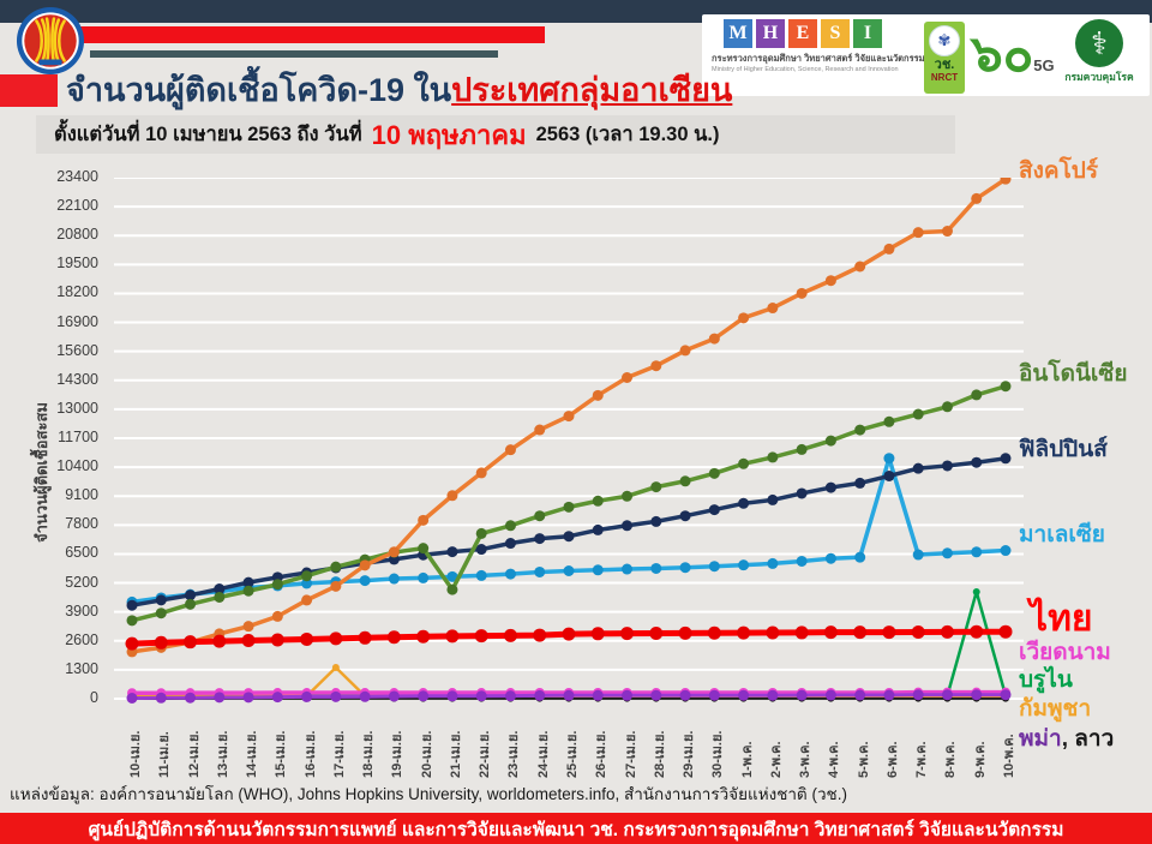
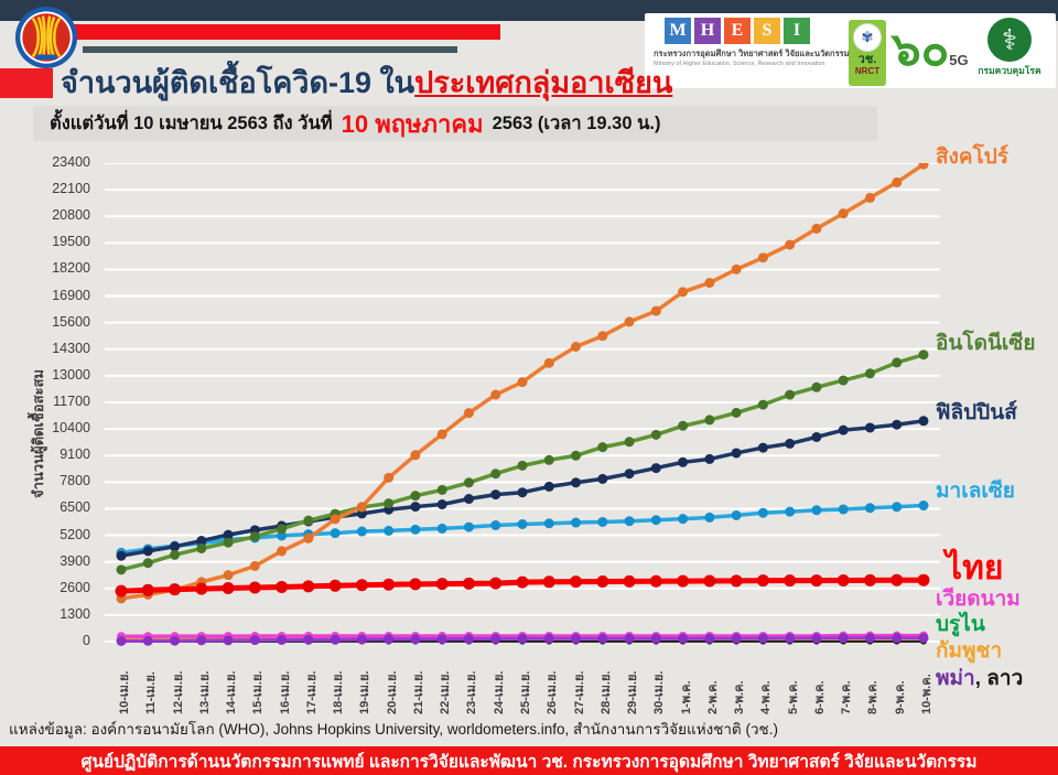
กัมพูชา/17-เม.ย.: 1400 -> 100
อินโดนีเซีย/21-เม.ย.: 4900 -> 7100
มาเลเซีย/6-พ.ค.: 10800 -> 6400
สิงคโปร์/8-พ.ค.: 21000 -> 21700
บรูไน/9-พ.ค.: 4800 -> 100
